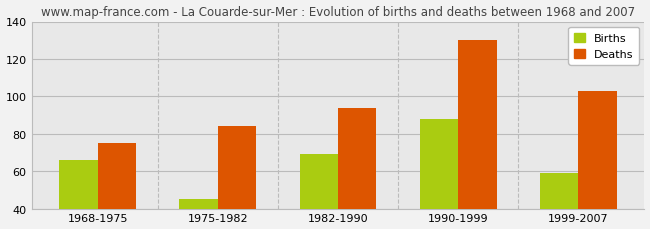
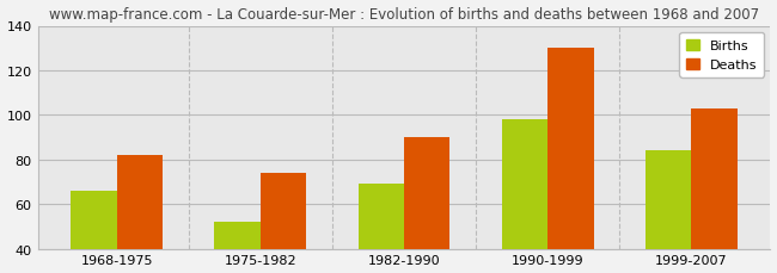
Deaths/1968-1975: 75 -> 82
Births/1975-1982: 45 -> 52
Deaths/1975-1982: 84 -> 74
Deaths/1982-1990: 94 -> 90
Births/1990-1999: 88 -> 98
Births/1999-2007: 59 -> 84
